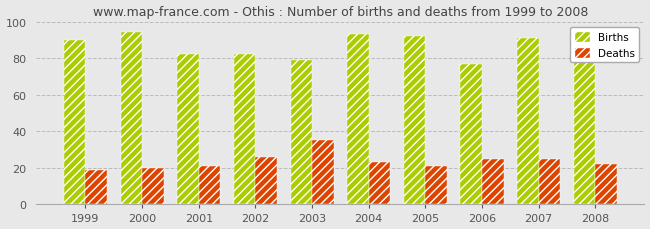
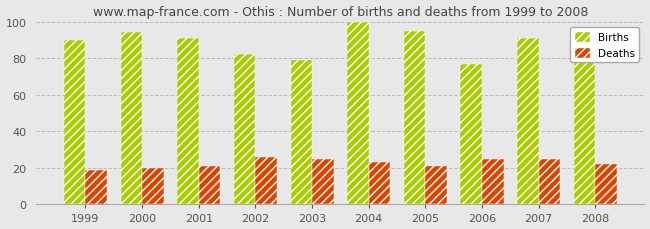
Births/2001: 82 -> 91
Deaths/2003: 35 -> 25
Births/2004: 93 -> 100
Births/2005: 92 -> 95
